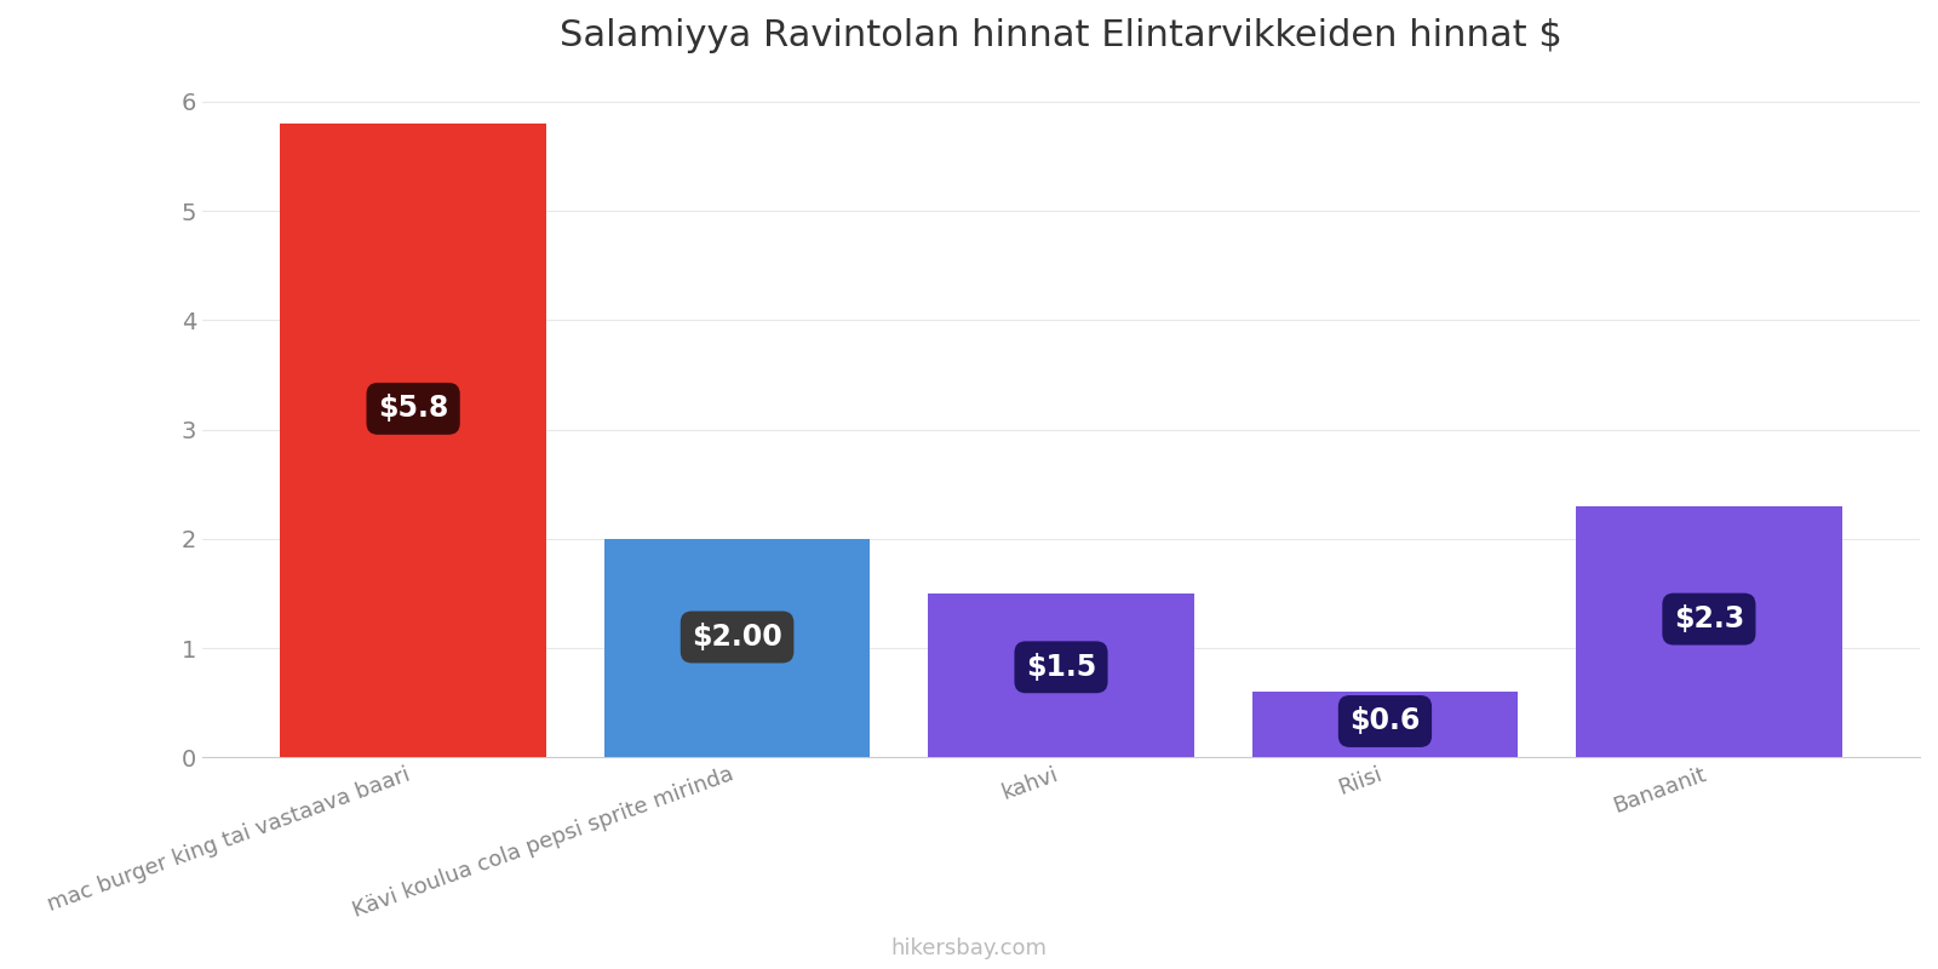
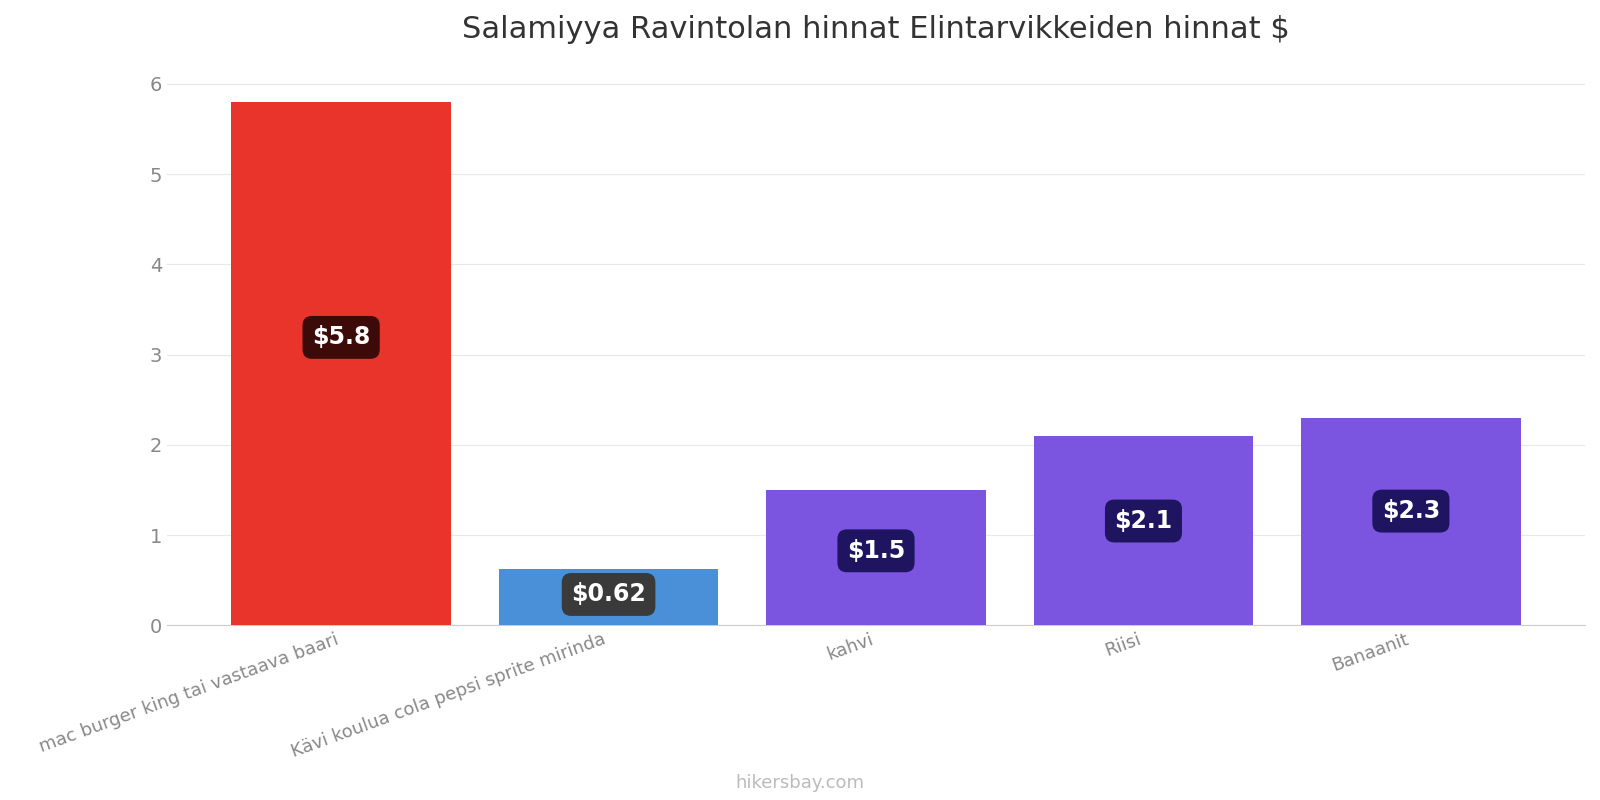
Kävi koulua cola pepsi sprite mirinda: $2.00 -> $0.62
Riisi: $0.6 -> $2.1
